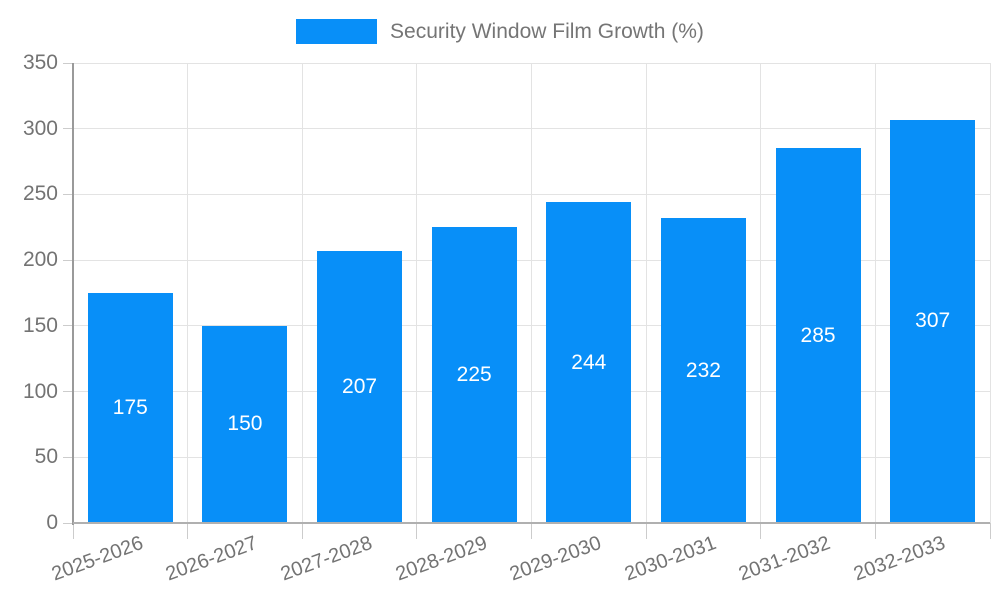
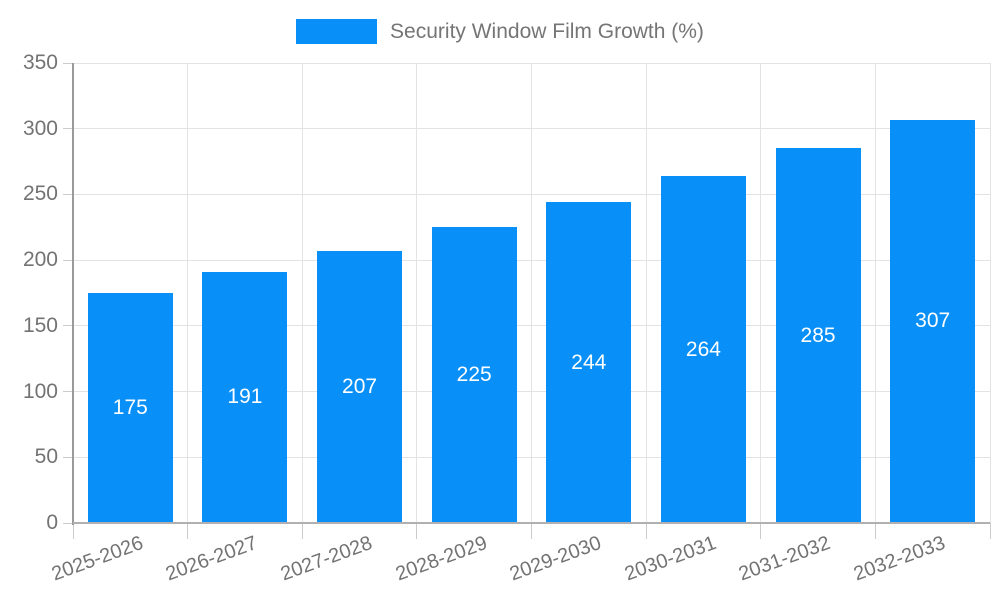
2026-2027: 150 -> 191
2030-2031: 232 -> 264
